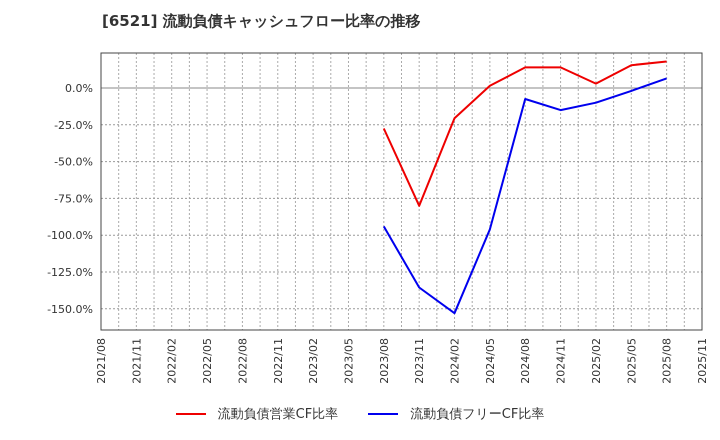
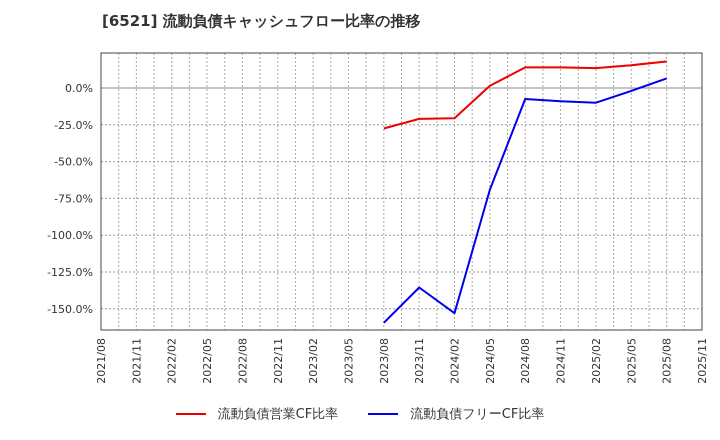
流動負債フリーCF比率/2023/08: -94% -> -160%
流動負債営業CF比率/2023/11: -80% -> -21%
流動負債フリーCF比率/2024/05: -96% -> -69%
流動負債フリーCF比率/2024/11: -15% -> -9%
流動負債営業CF比率/2025/02: 3% -> 14%
